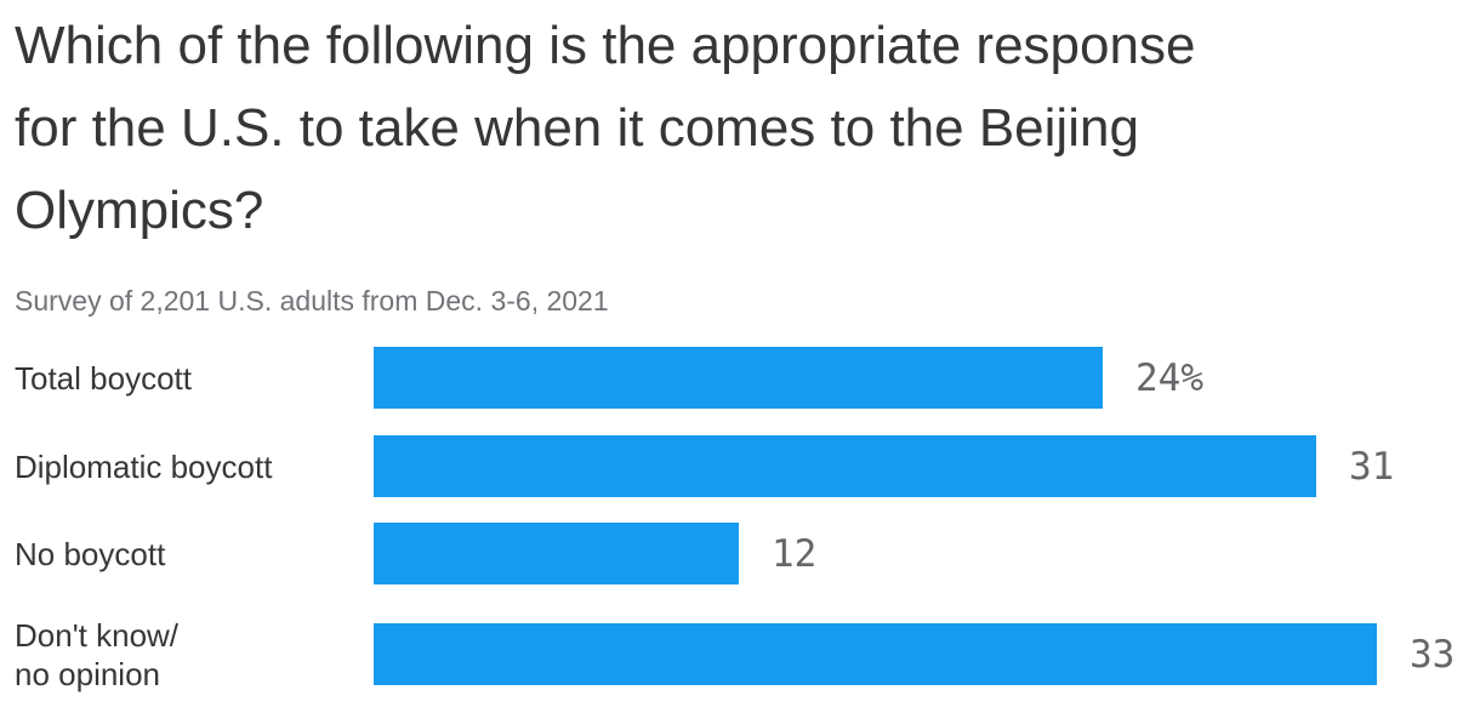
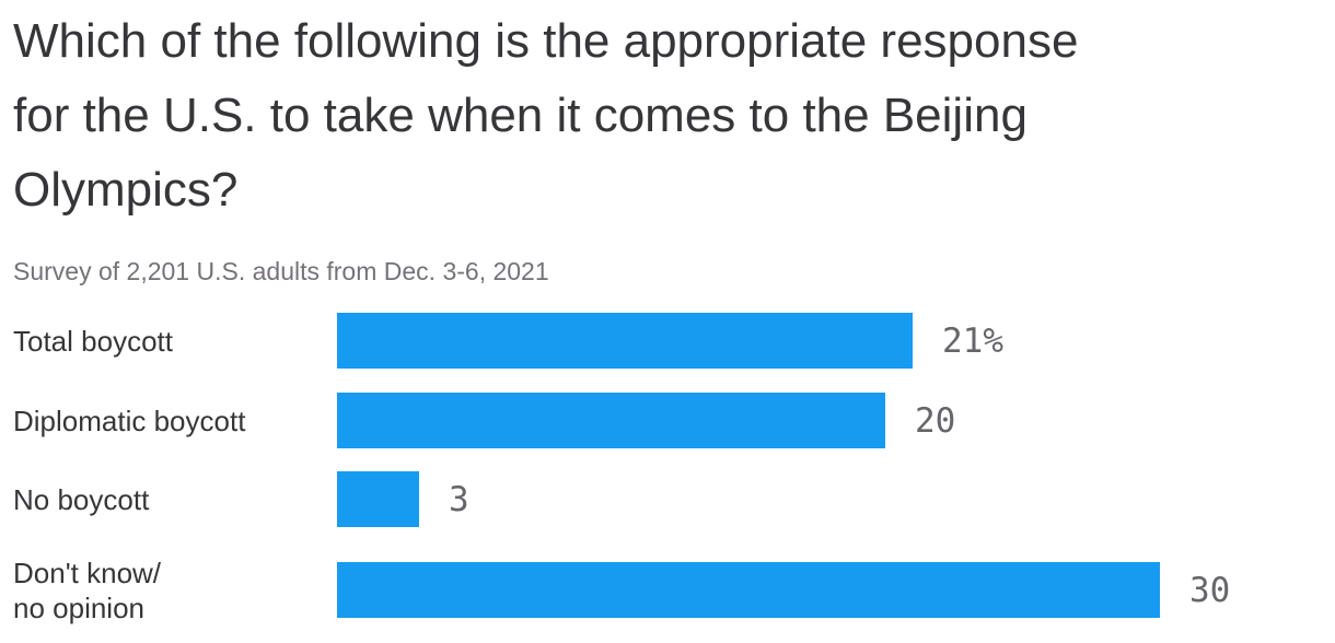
Total boycott: 24% -> 21%
Diplomatic boycott: 31 -> 20
No boycott: 12 -> 3
Don't know/ no opinion: 33 -> 30
